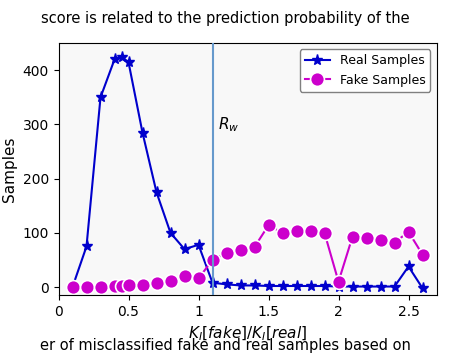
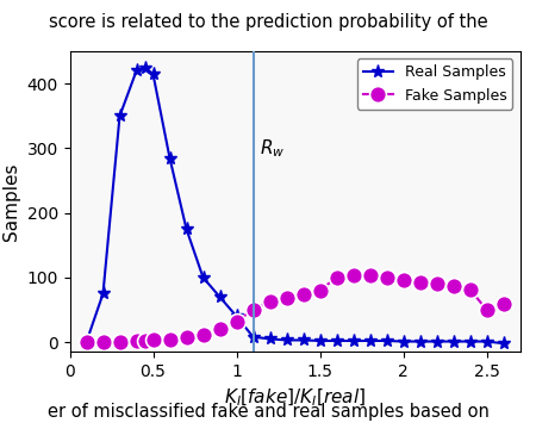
Real Samples/1: 78 -> 40
Fake Samples/1: 16 -> 32
Fake Samples/1.5: 114 -> 80
Fake Samples/2: 10 -> 97
Real Samples/2.5: 38 -> 1
Fake Samples/2.5: 102 -> 50
